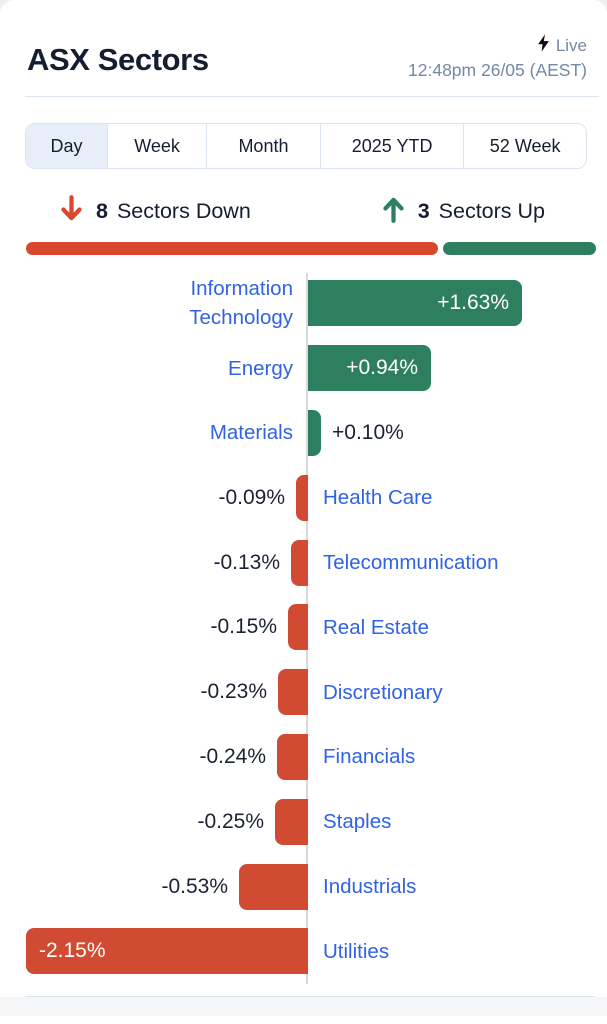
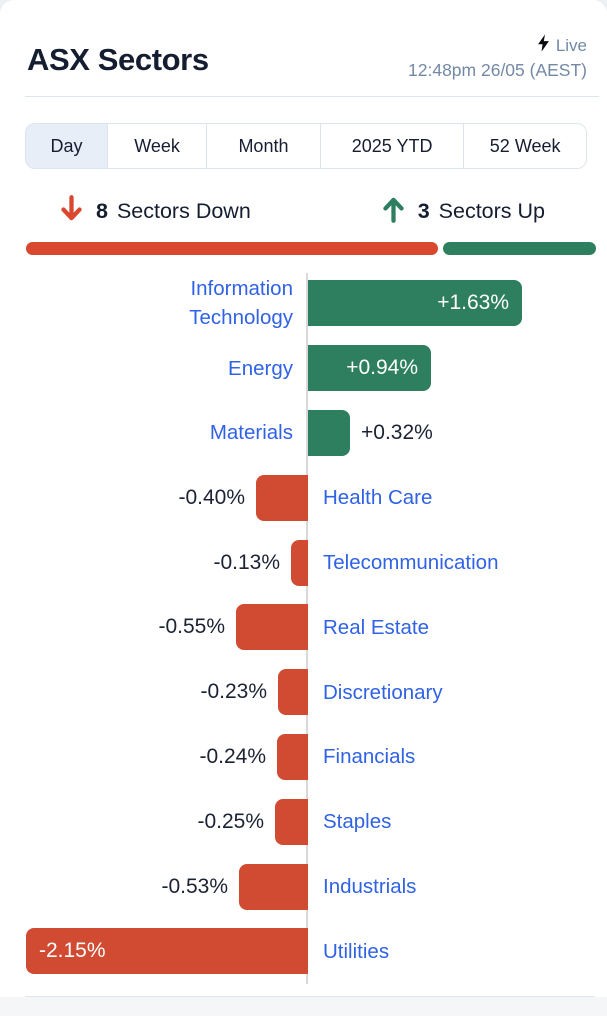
Materials: +0.10% -> +0.32%
Health Care: -0.09% -> -0.40%
Real Estate: -0.15% -> -0.55%
